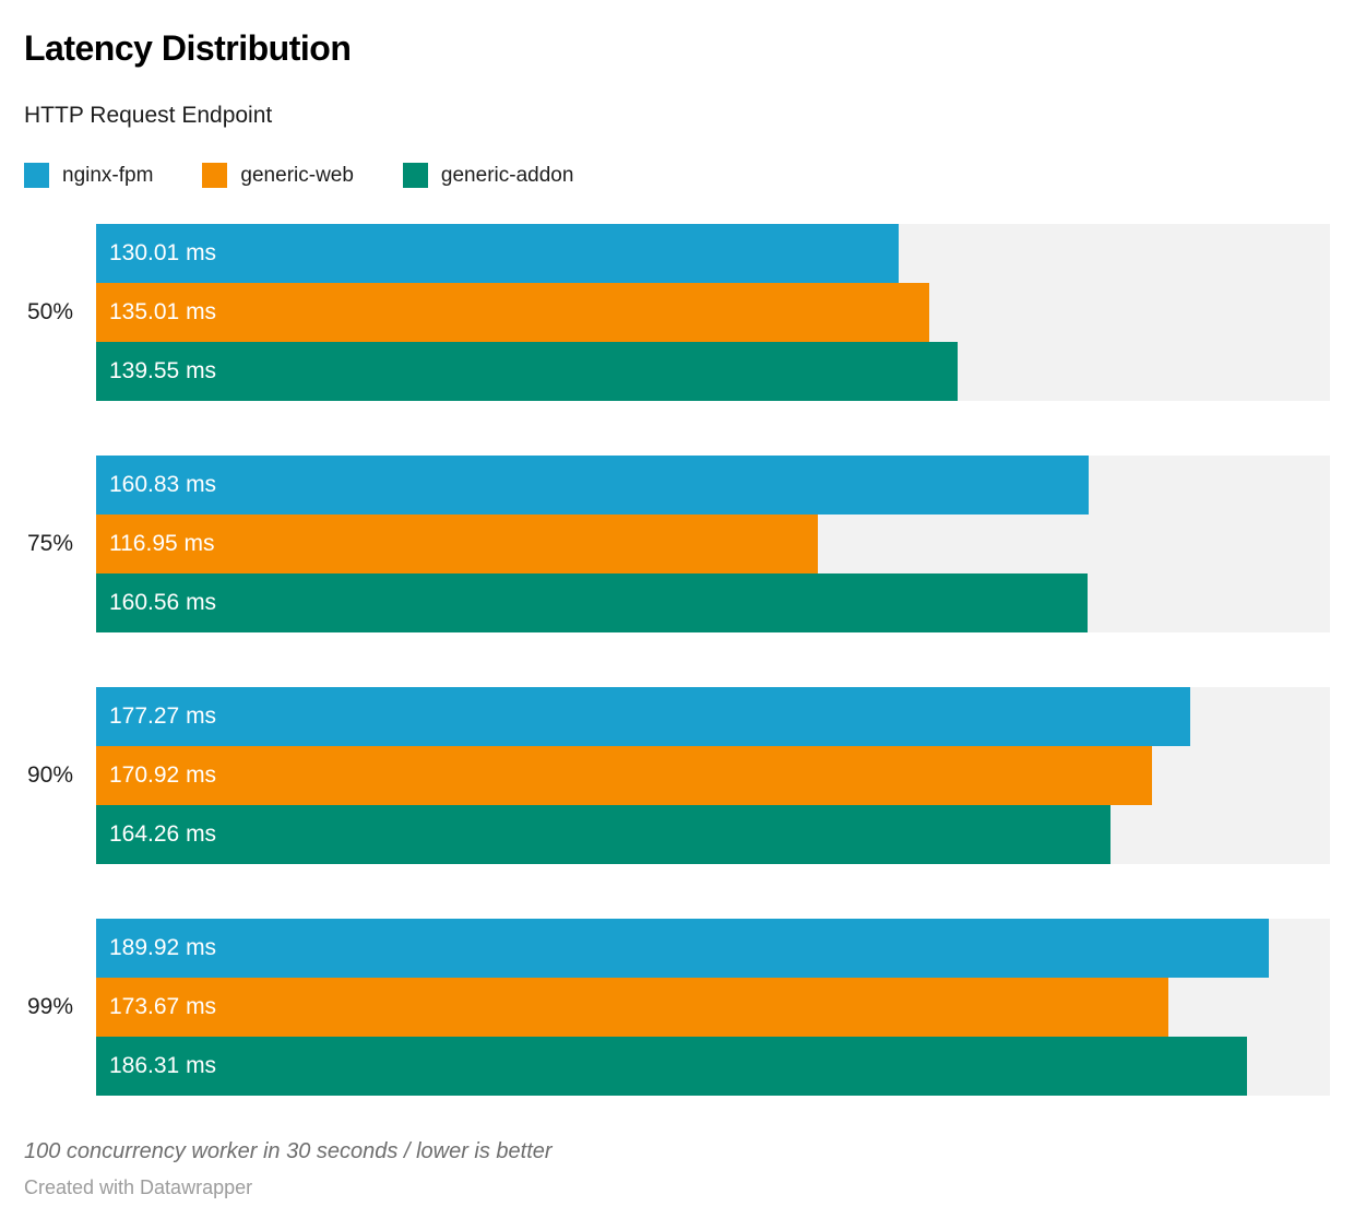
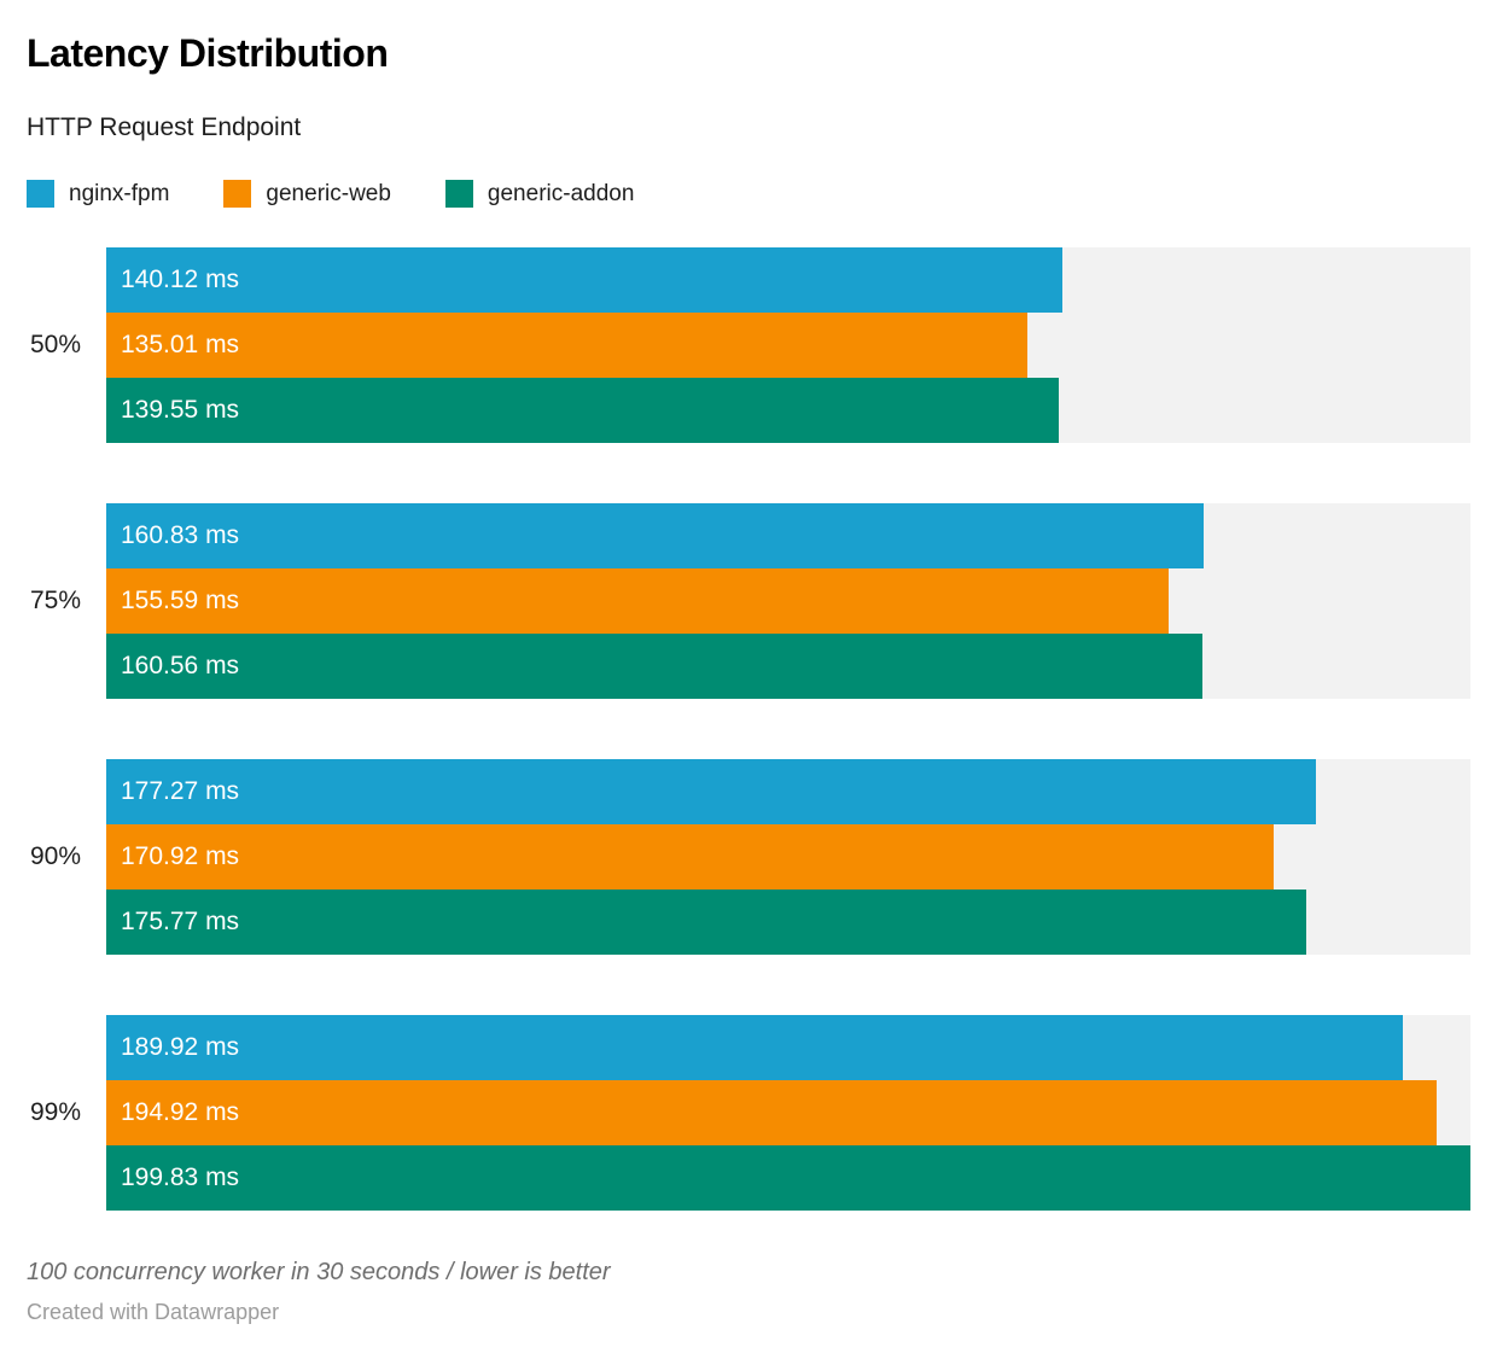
nginx-fpm/50%: 130.01 -> 140.12
generic-web/75%: 116.95 -> 155.59
generic-addon/90%: 164.26 -> 175.77
generic-web/99%: 173.67 -> 194.92
generic-addon/99%: 186.31 -> 199.83
